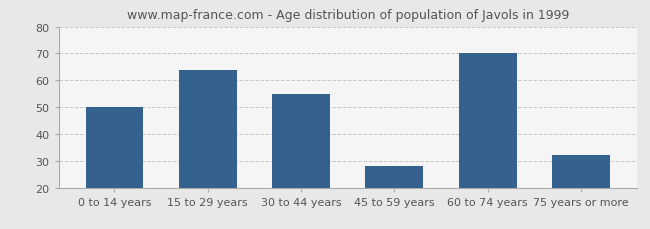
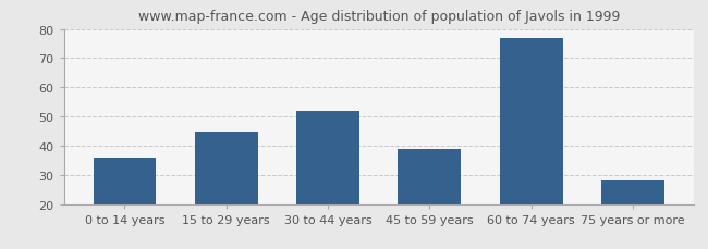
0 to 14 years: 50 -> 36
15 to 29 years: 64 -> 45
30 to 44 years: 55 -> 52
45 to 59 years: 28 -> 39
60 to 74 years: 70 -> 77
75 years or more: 32 -> 28
